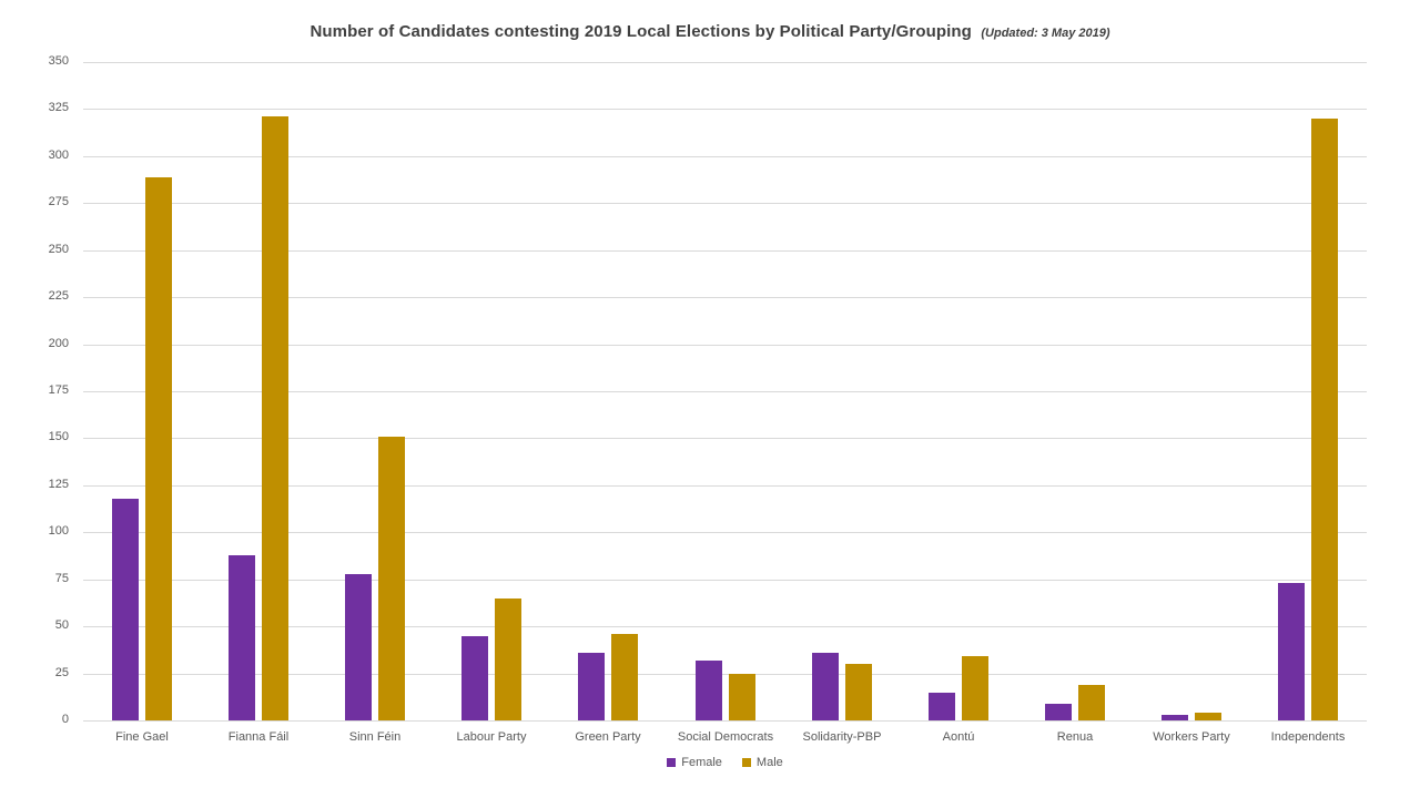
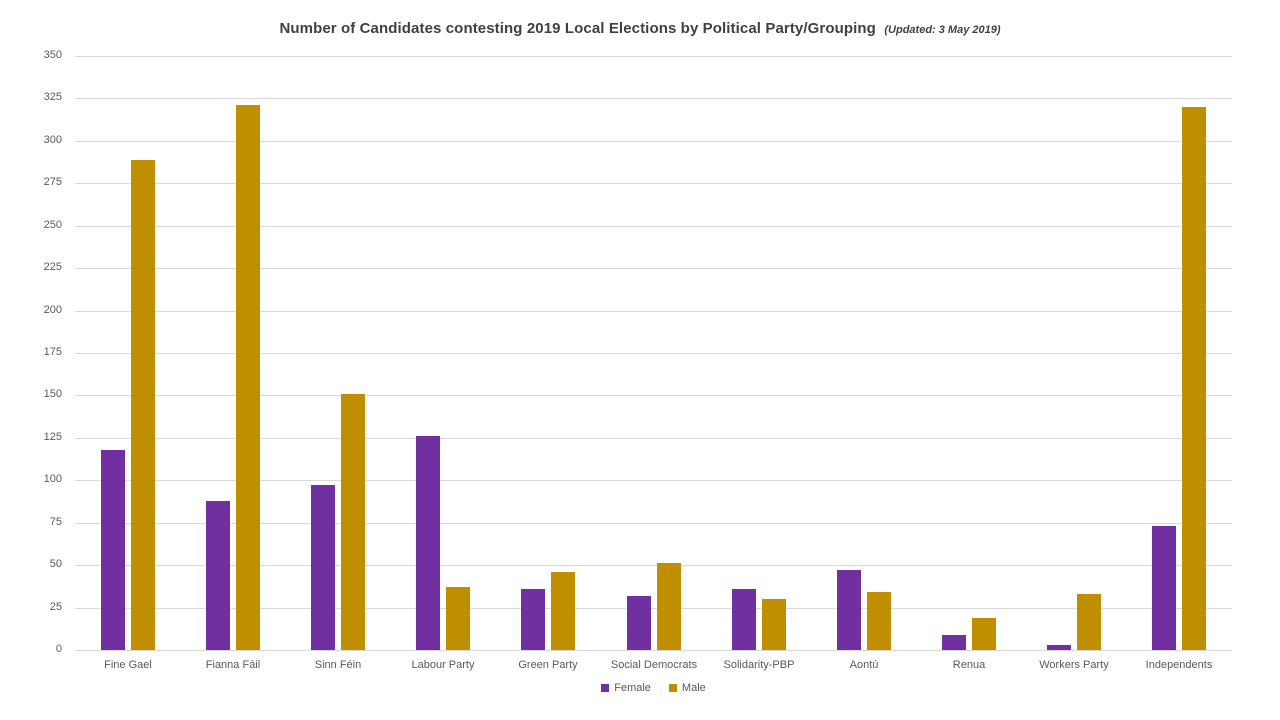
Female/Sinn Féin: 78 -> 97
Female/Labour Party: 45 -> 126
Male/Labour Party: 65 -> 37
Male/Social Democrats: 25 -> 51
Female/Aontú: 15 -> 47
Male/Workers Party: 4 -> 33
